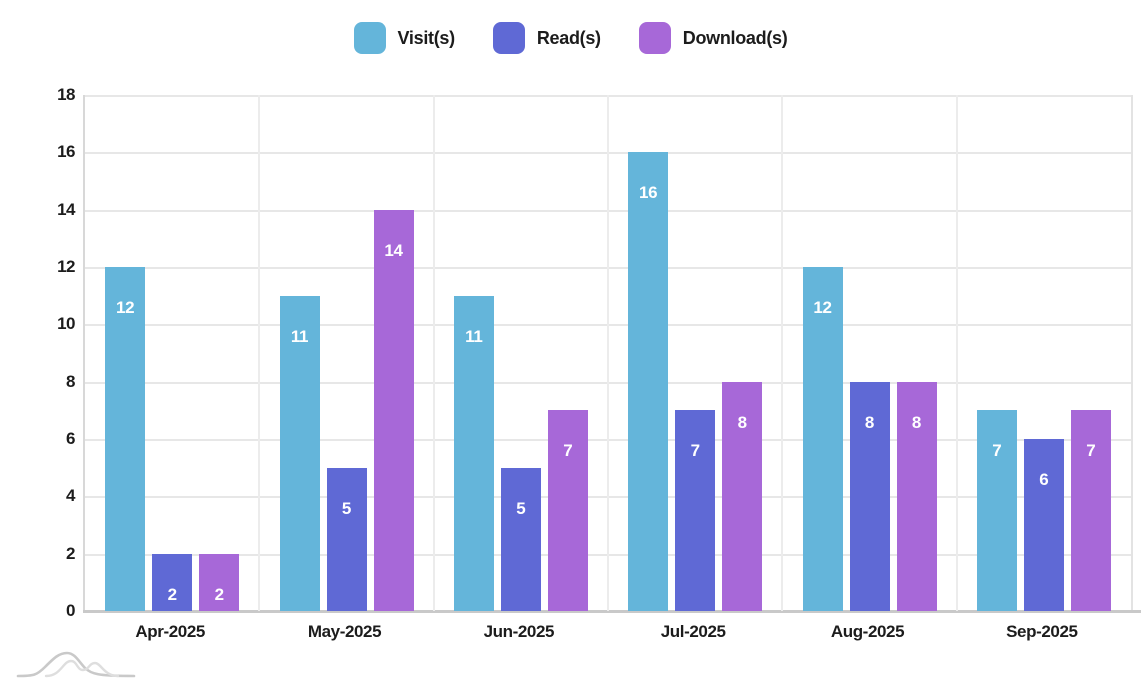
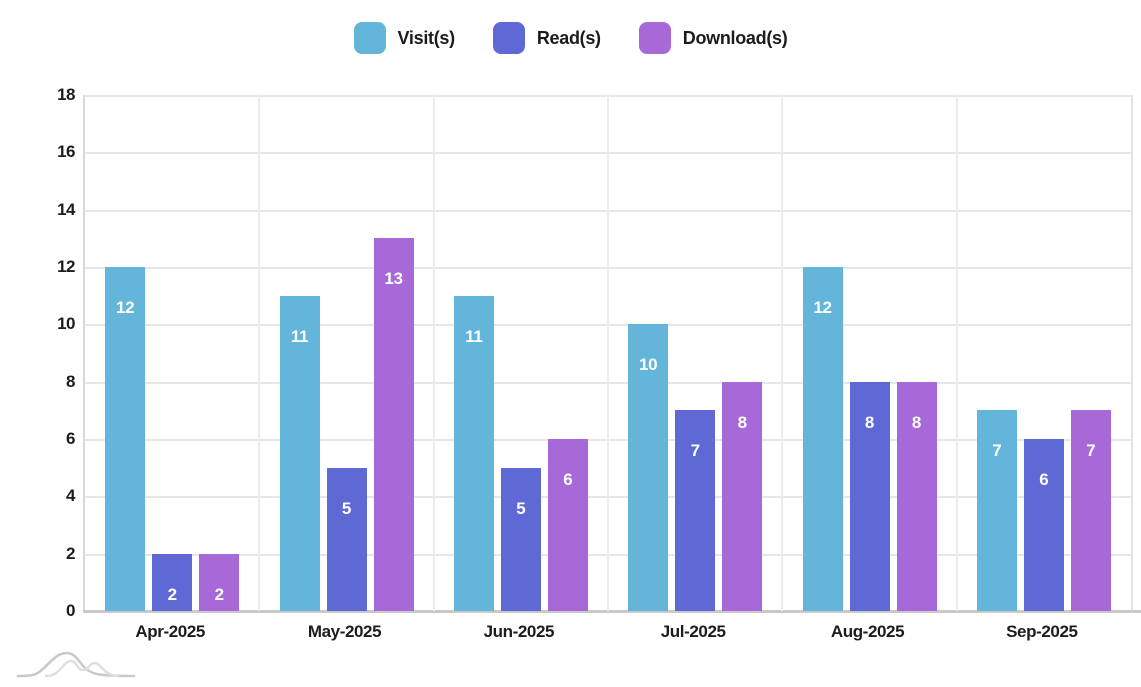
Download(s)/May-2025: 14 -> 13
Download(s)/Jun-2025: 7 -> 6
Visit(s)/Jul-2025: 16 -> 10
